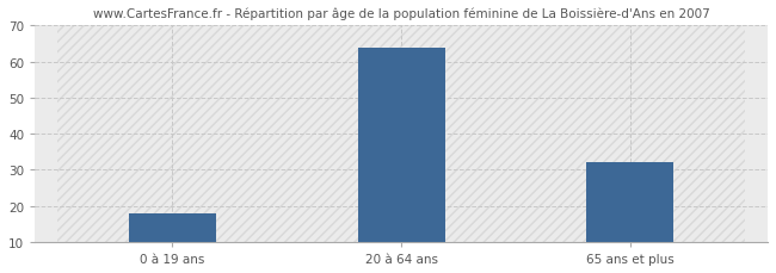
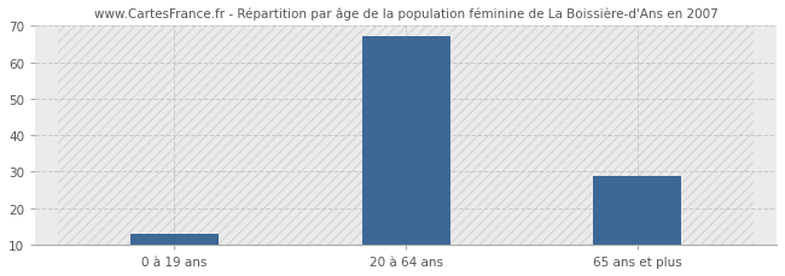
0 à 19 ans: 18 -> 13
20 à 64 ans: 64 -> 67
65 ans et plus: 32 -> 29
